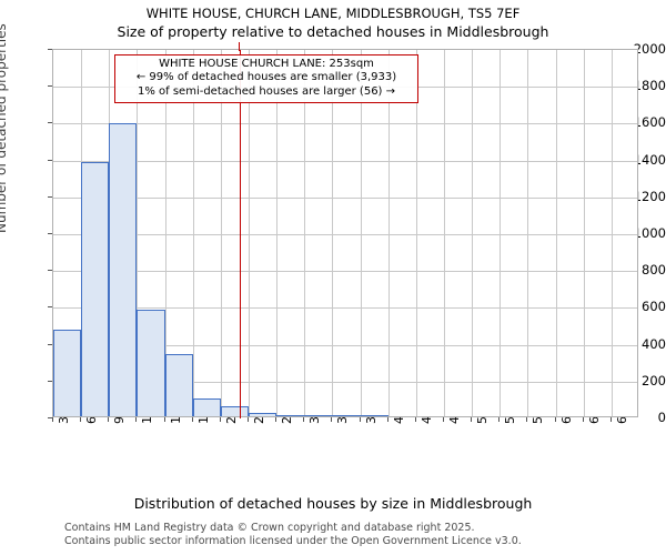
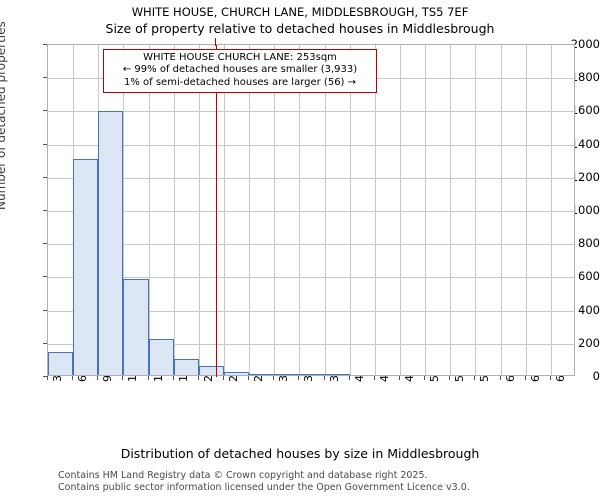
33sqm: 470 -> 140
66sqm: 1380 -> 1300
165sqm: 340 -> 220
